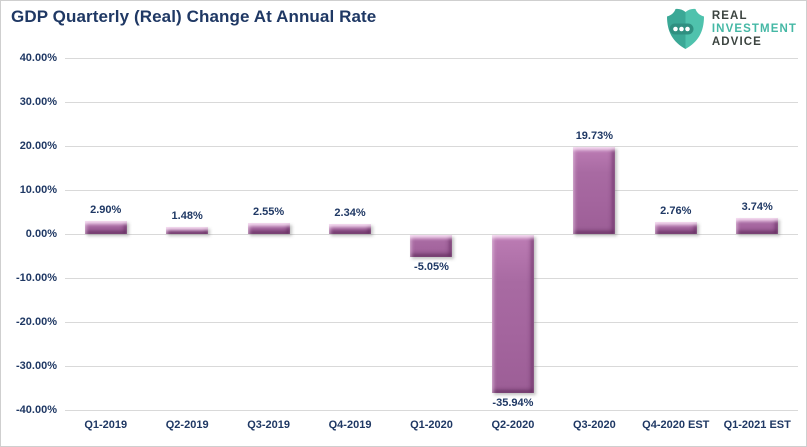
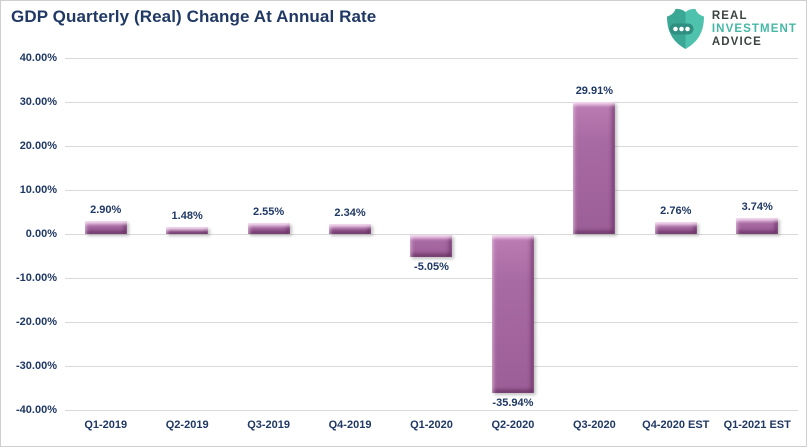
Q3-2020: 19.73% -> 29.91%
